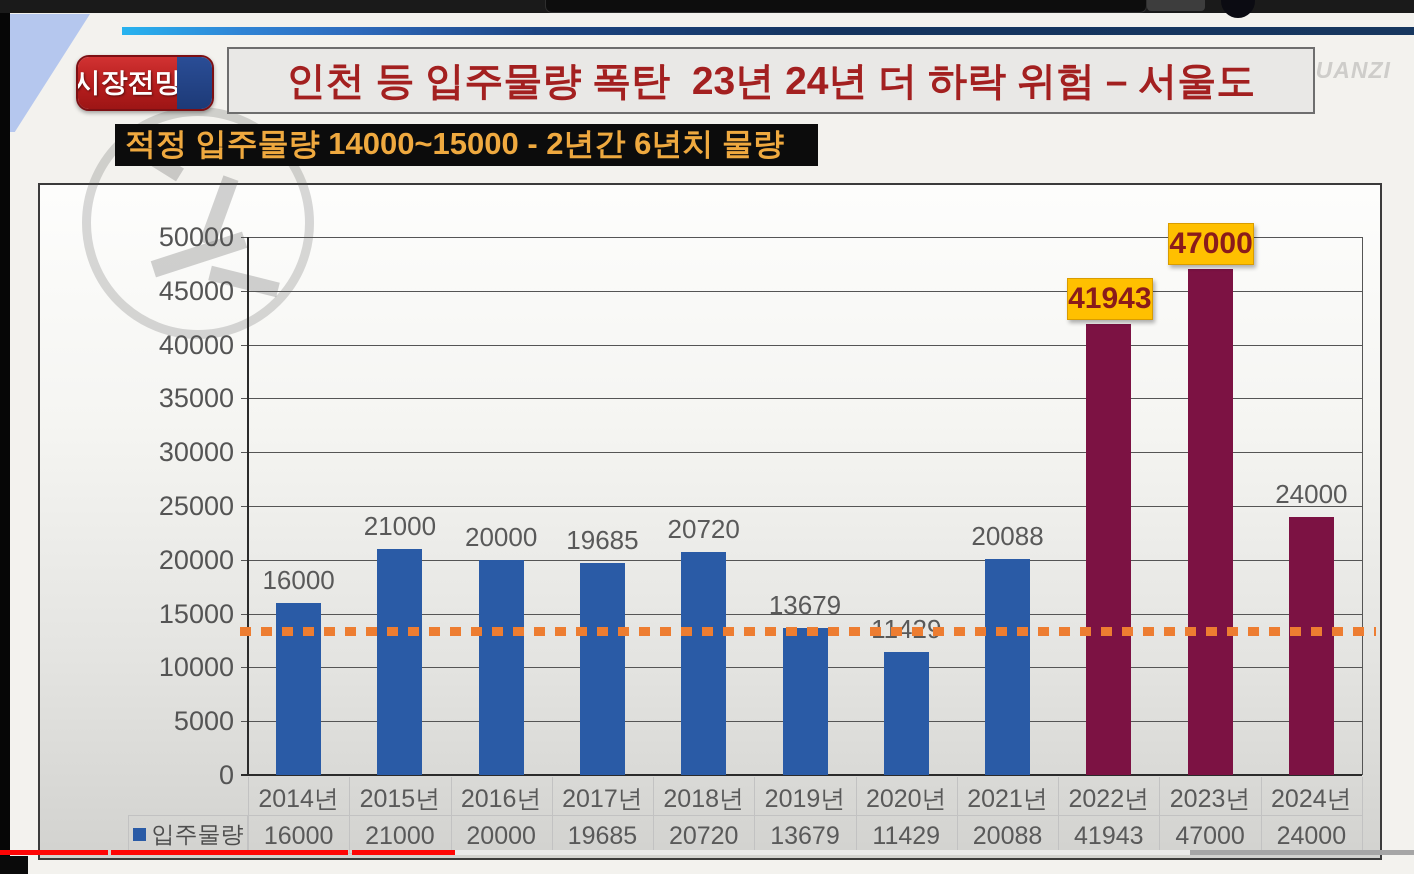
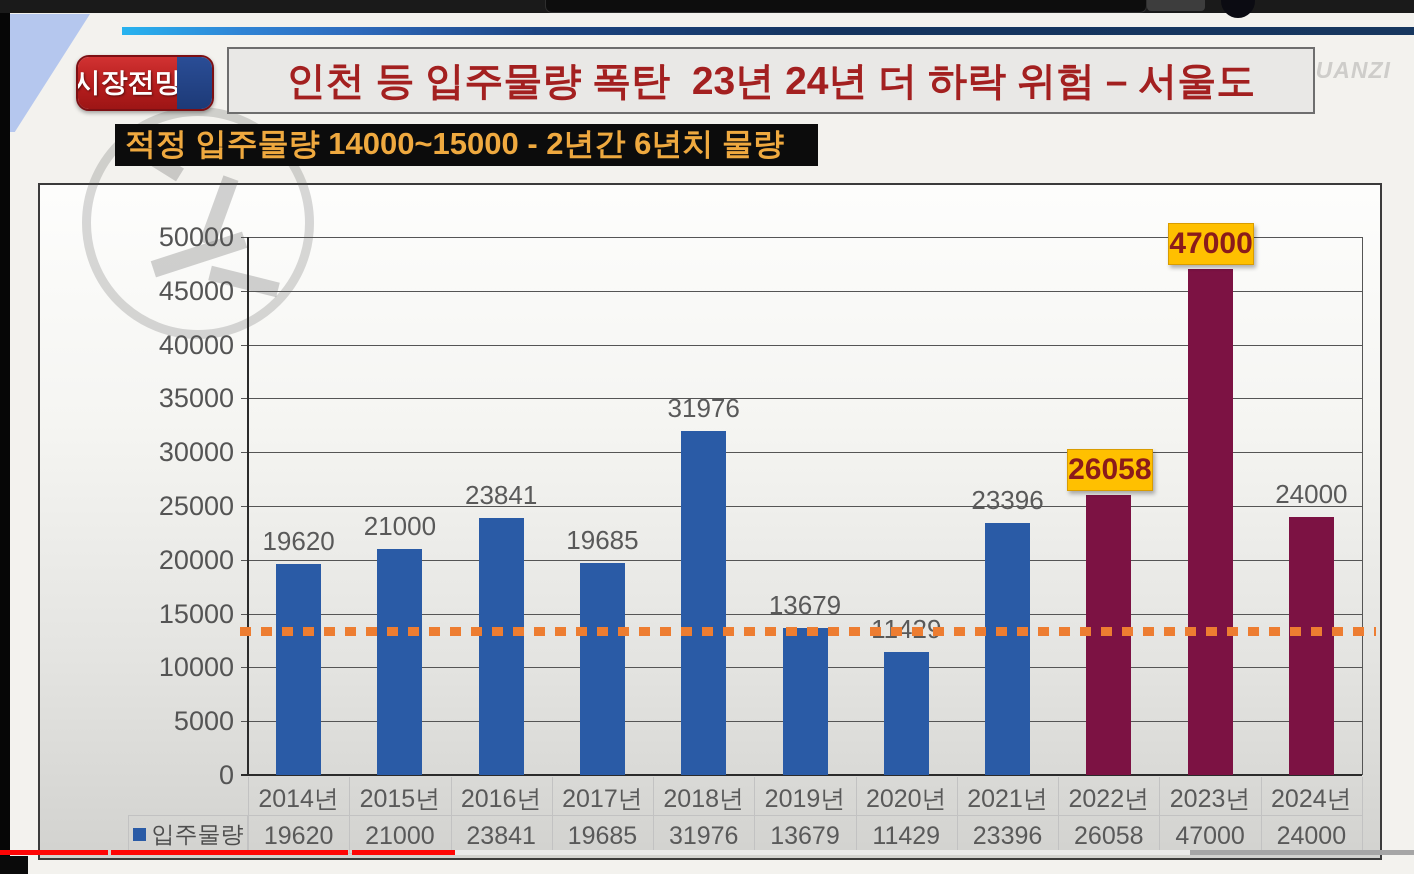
2014년: 16000 -> 19620
2016년: 20000 -> 23841
2018년: 20720 -> 31976
2021년: 20088 -> 23396
2022년: 41943 -> 26058
